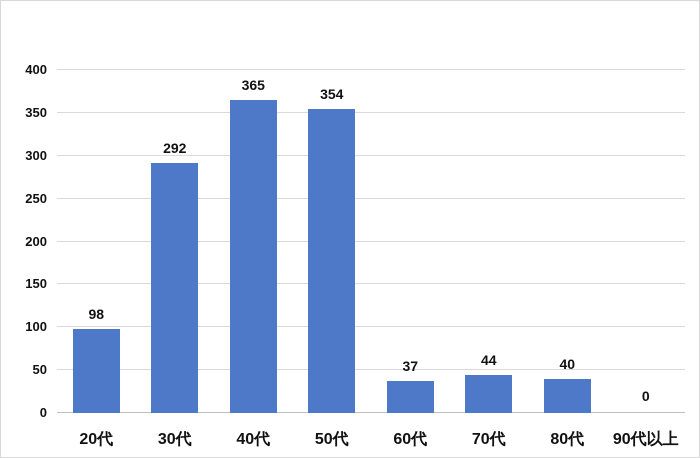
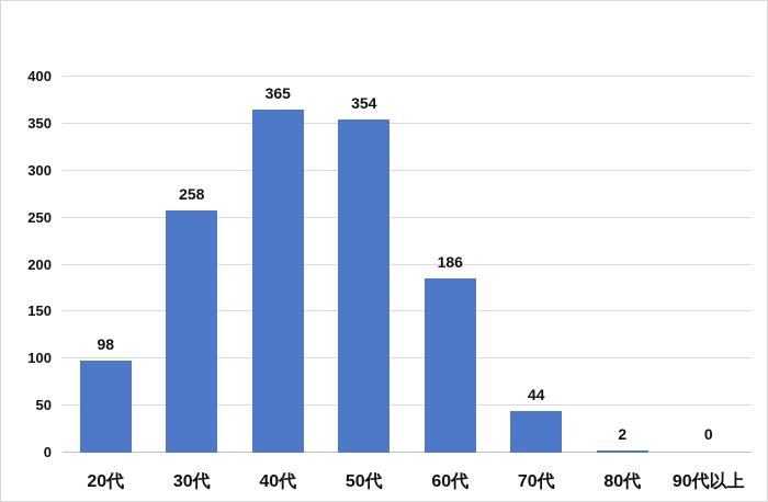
30代: 292 -> 258
60代: 37 -> 186
80代: 40 -> 2
